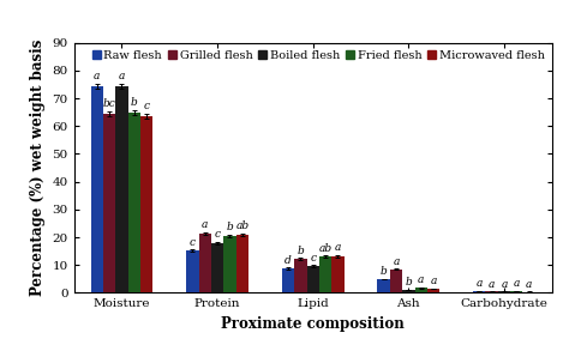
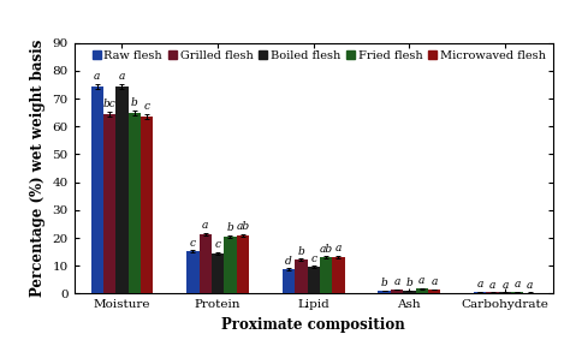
Boiled flesh/Protein: 18.0 -> 14.5
Raw flesh/Ash: 5.0 -> 1.1
Grilled flesh/Ash: 8.5 -> 1.5
